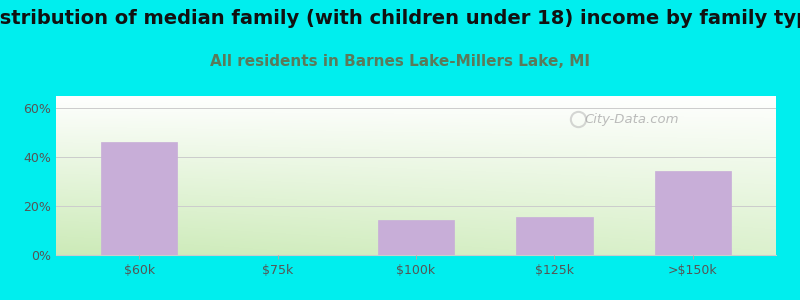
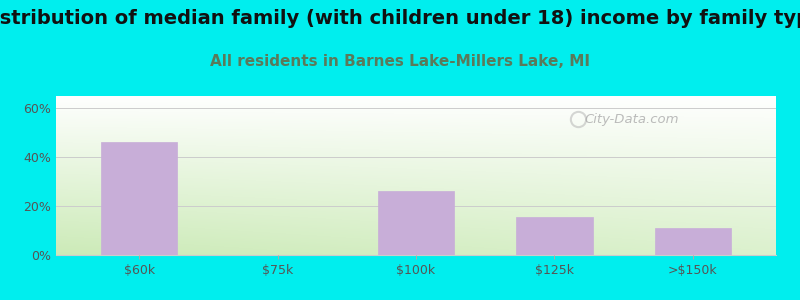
$100k: 14.5% -> 26.0%
>$150k: 34.5% -> 11.0%
